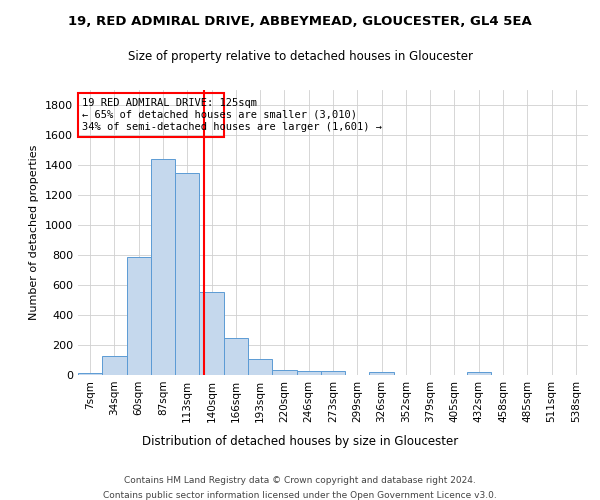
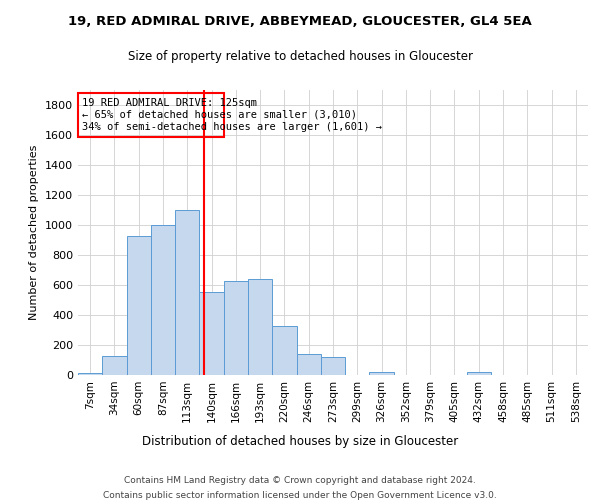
60sqm: 790 -> 930
87sqm: 1440 -> 1000
113sqm: 1340 -> 1100
166sqm: 250 -> 630
193sqm: 110 -> 640
220sqm: 40 -> 330
246sqm: 30 -> 140
273sqm: 30 -> 120
